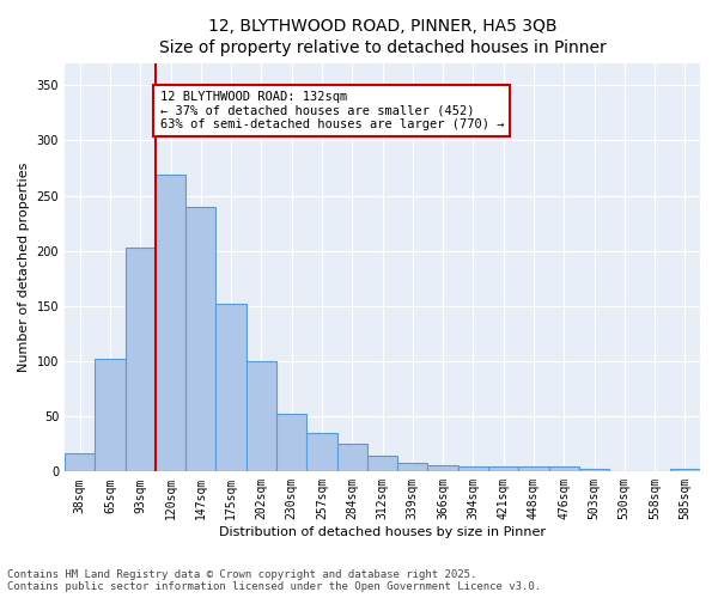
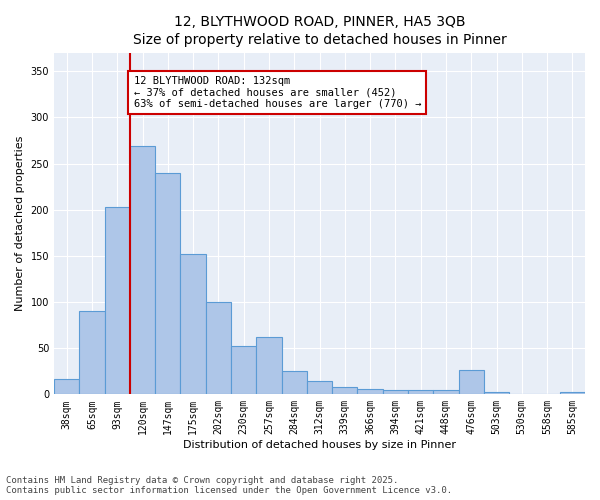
65sqm: 102 -> 90
257sqm: 35 -> 62
476sqm: 5 -> 26
